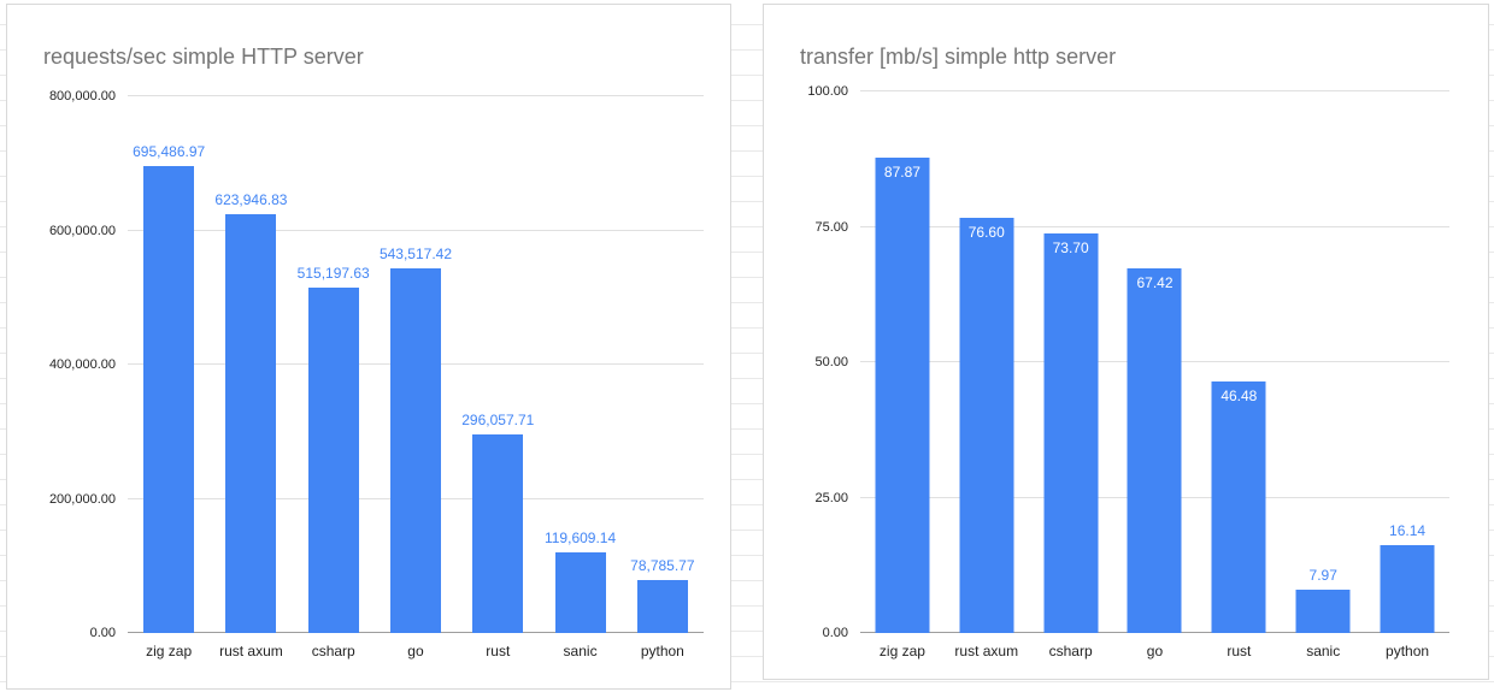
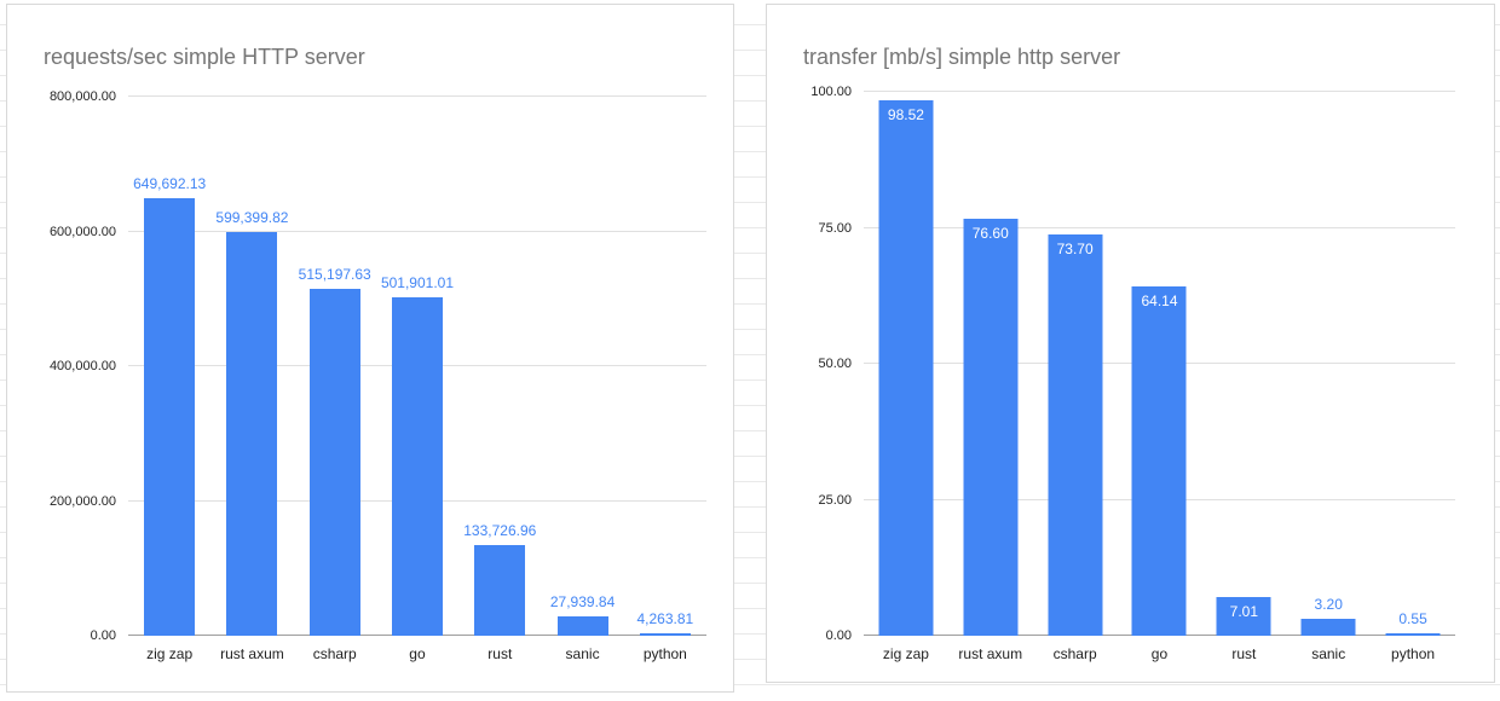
requests/sec simple HTTP server/zig zap: 695,486.97 -> 649,692.13
requests/sec simple HTTP server/rust axum: 623,946.83 -> 599,399.82
requests/sec simple HTTP server/go: 543,517.42 -> 501,901.01
requests/sec simple HTTP server/rust: 296,057.71 -> 133,726.96
requests/sec simple HTTP server/sanic: 119,609.14 -> 27,939.84
requests/sec simple HTTP server/python: 78,785.77 -> 4,263.81
transfer [mb/s] simple http server/zig zap: 87.87 -> 98.52
transfer [mb/s] simple http server/go: 67.42 -> 64.14
transfer [mb/s] simple http server/rust: 46.48 -> 7.01
transfer [mb/s] simple http server/sanic: 7.97 -> 3.20
transfer [mb/s] simple http server/python: 16.14 -> 0.55
